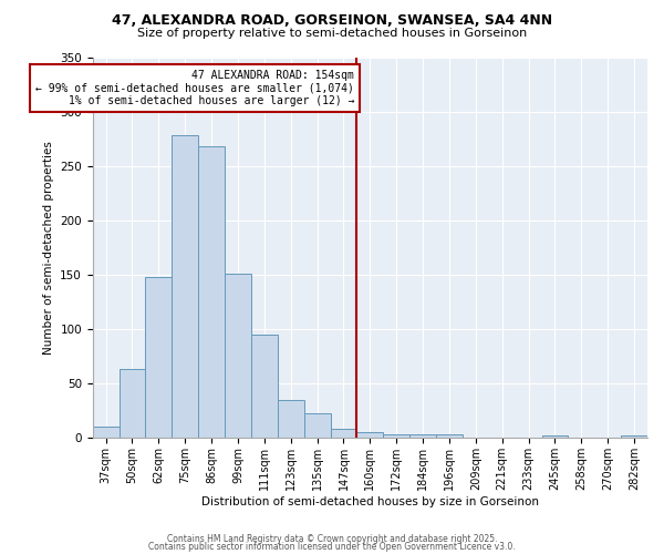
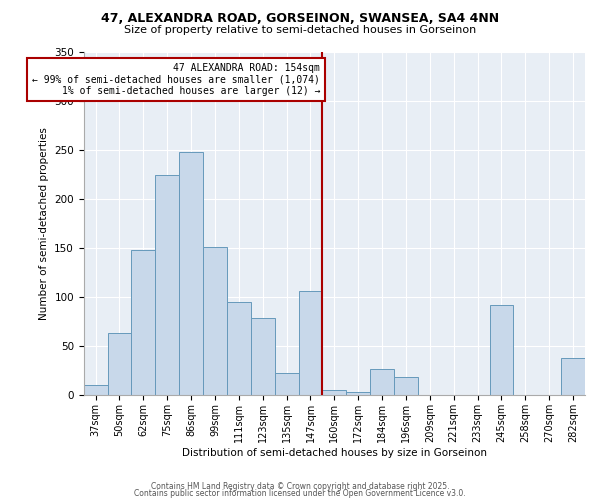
75sqm: 278 -> 224
86sqm: 268 -> 248
123sqm: 35 -> 78
147sqm: 8 -> 106
184sqm: 3 -> 26
196sqm: 3 -> 18
245sqm: 2 -> 92
282sqm: 2 -> 38
